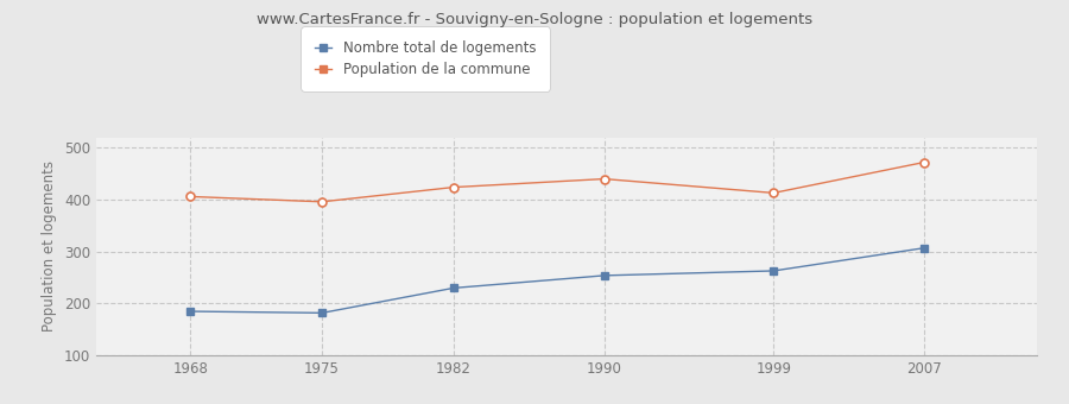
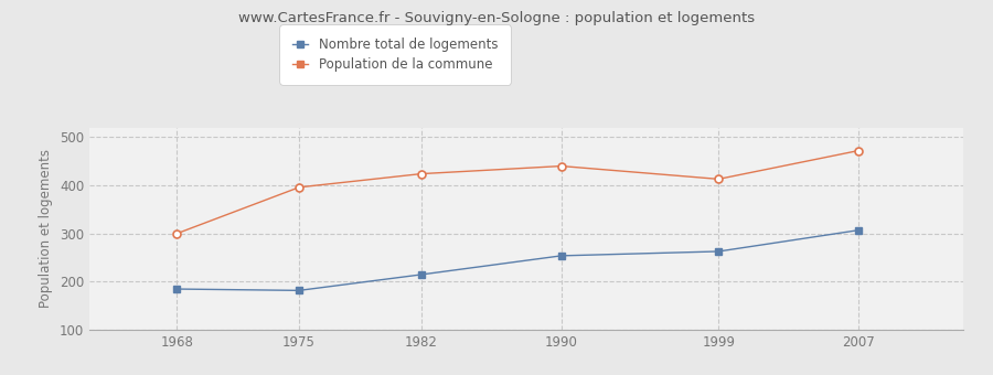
Population de la commune/1968: 406 -> 300
Nombre total de logements/1982: 230 -> 215
